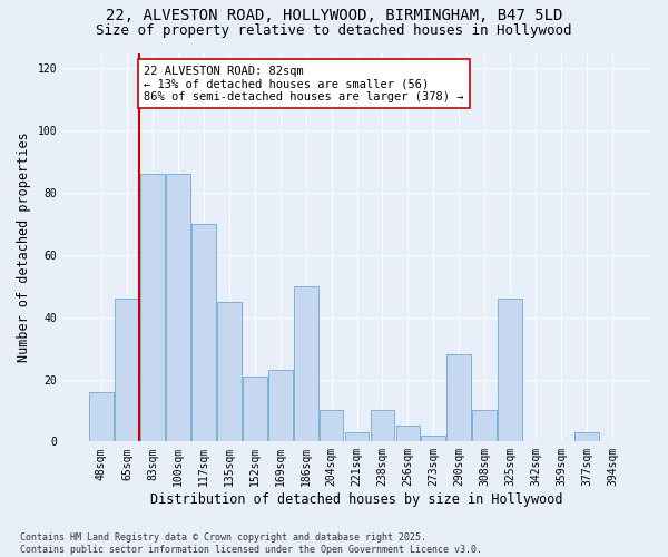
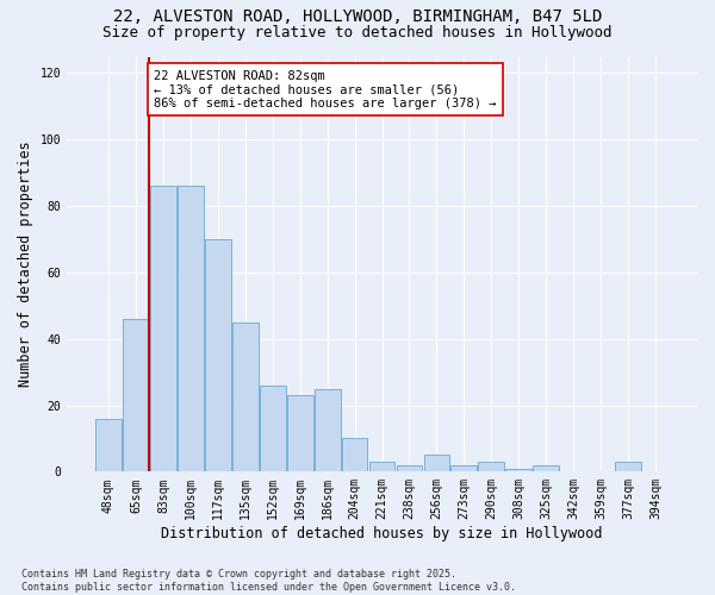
152sqm: 21 -> 26
186sqm: 50 -> 25
238sqm: 10 -> 2
290sqm: 28 -> 3
308sqm: 10 -> 1
325sqm: 46 -> 2
